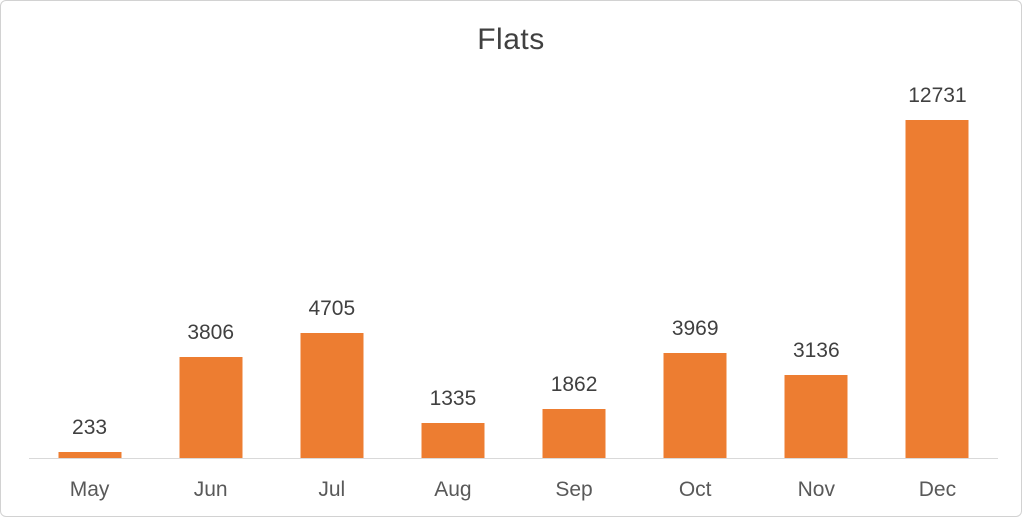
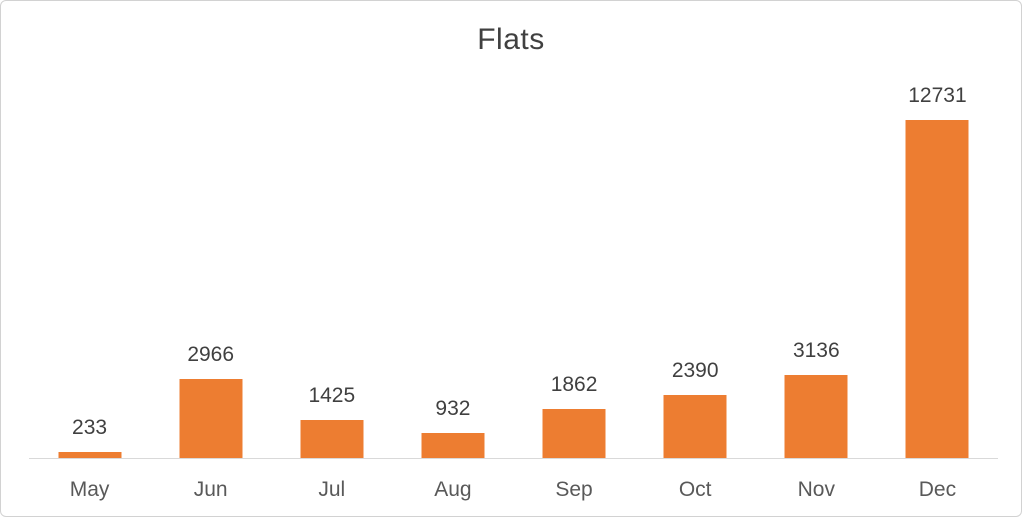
Jun: 3806 -> 2966
Jul: 4705 -> 1425
Aug: 1335 -> 932
Oct: 3969 -> 2390
